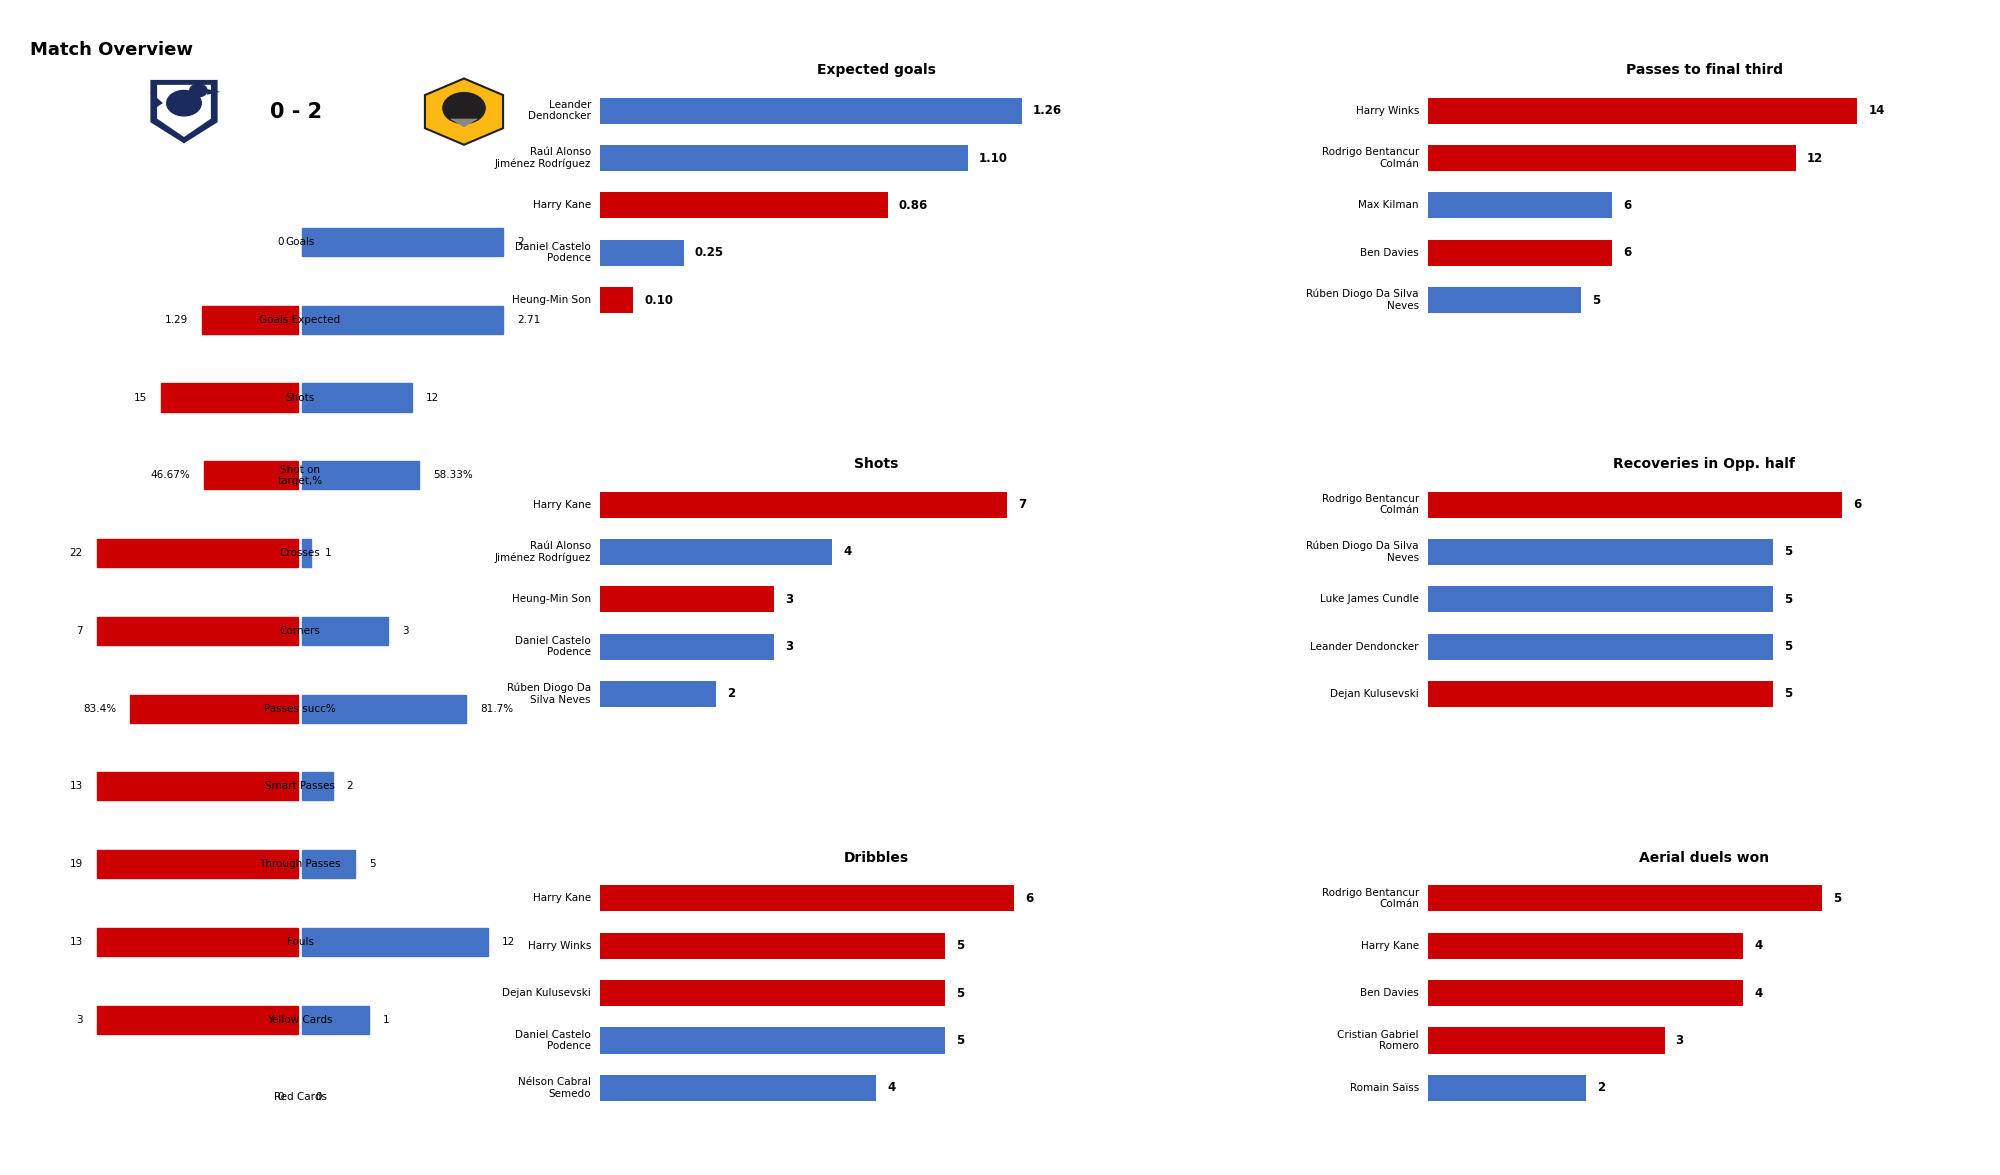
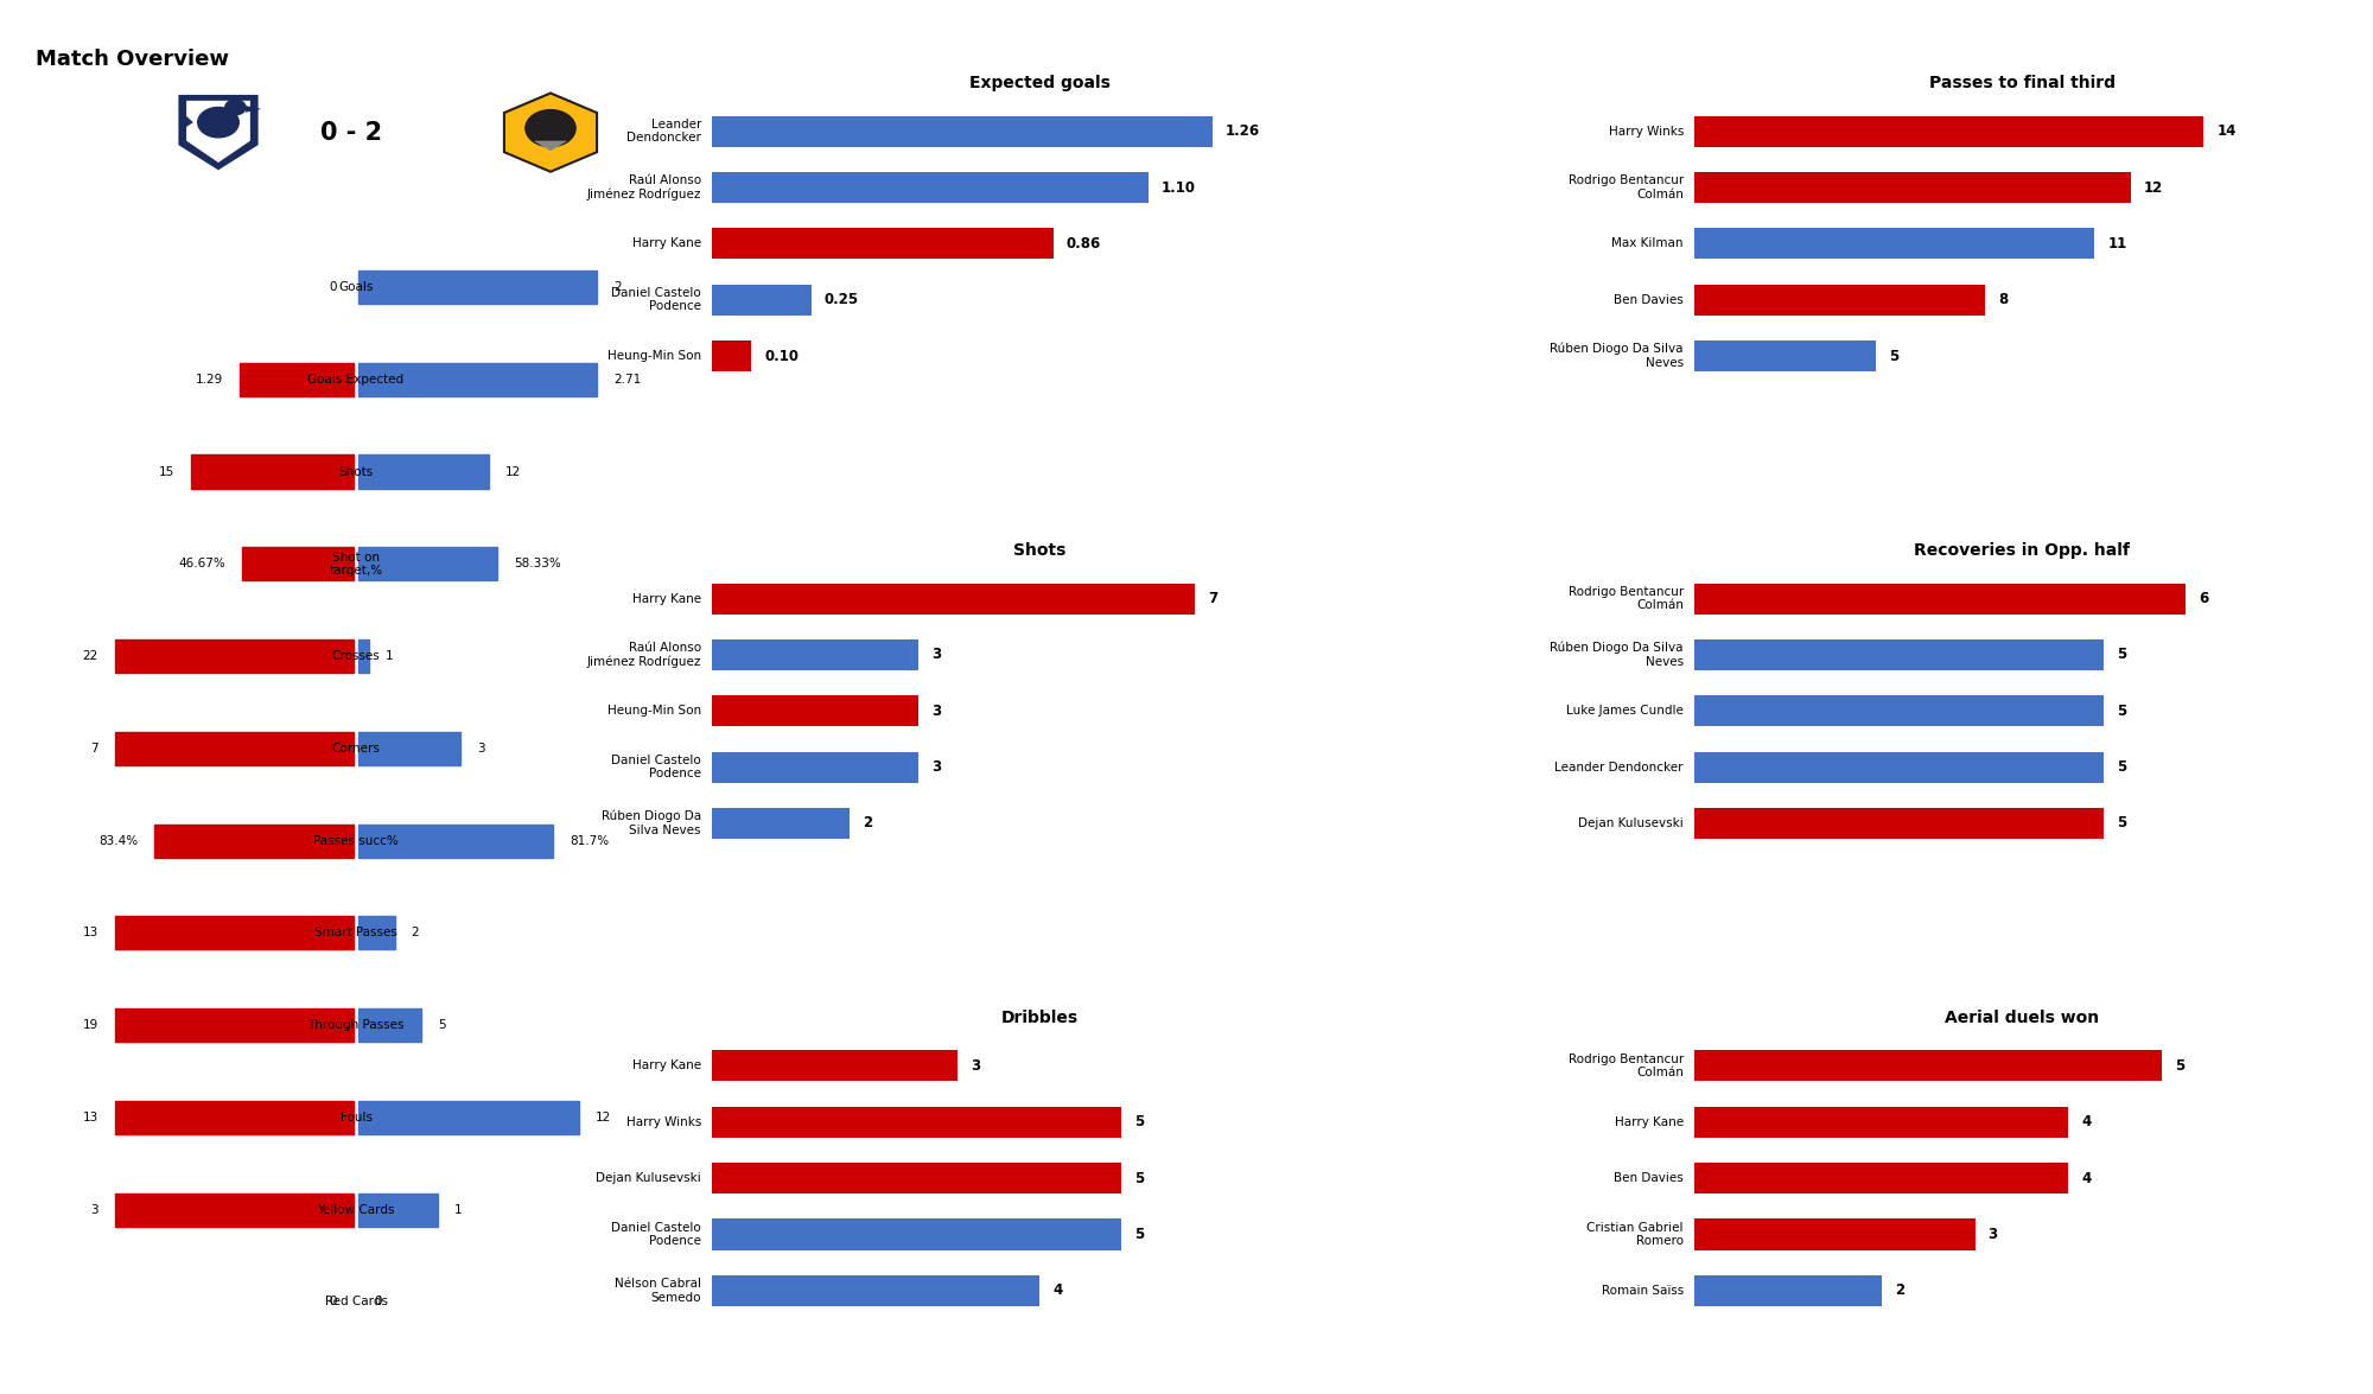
Passes to final third/Max Kilman: 6 -> 11
Passes to final third/Ben Davies: 6 -> 8
Shots/Raúl Alonso Jiménez Rodríguez: 4 -> 3
Dribbles/Harry Kane: 6 -> 3
